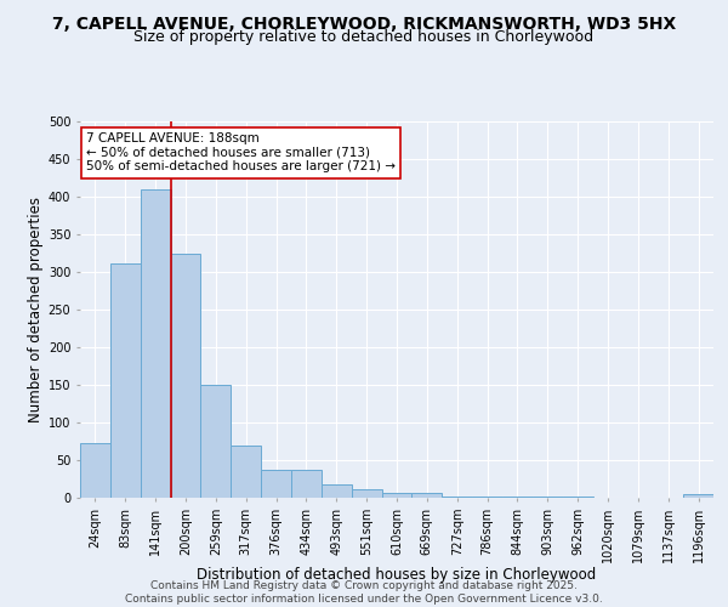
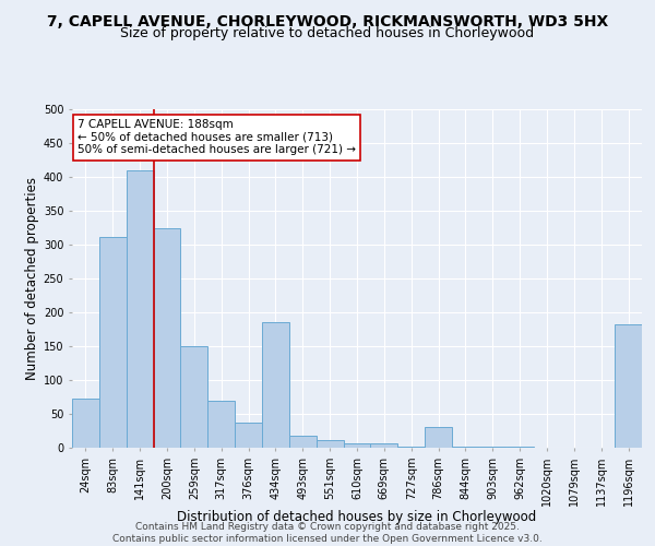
434sqm: 37 -> 186
786sqm: 2 -> 30
1196sqm: 5 -> 182
